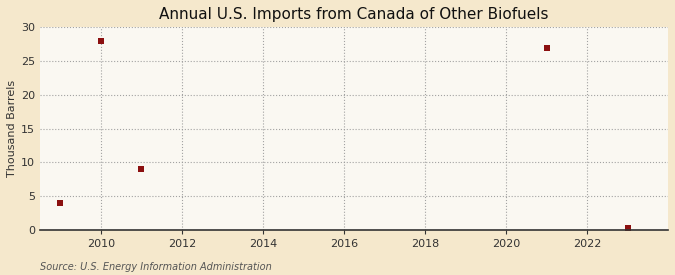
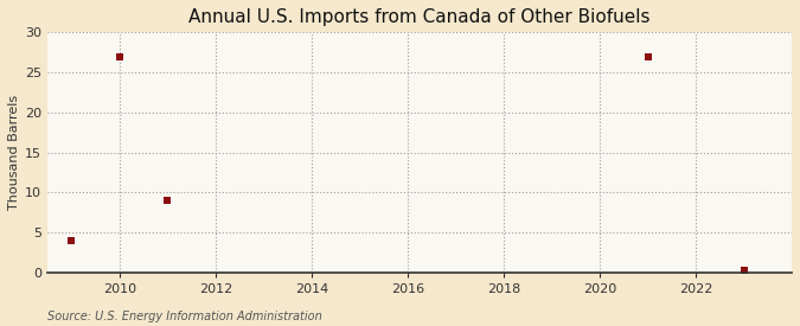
2010: 28.0 -> 27.0
